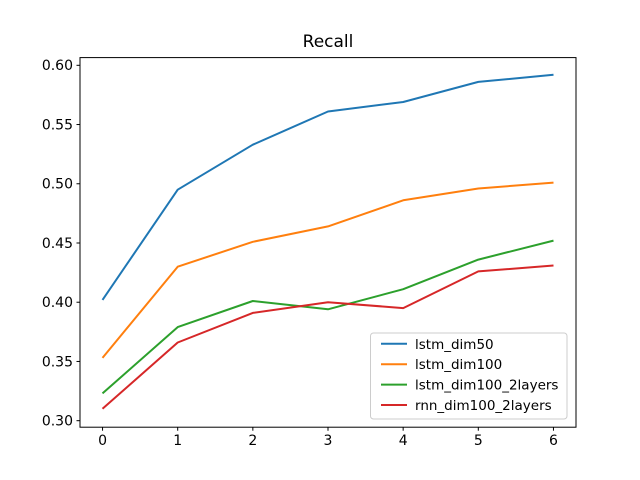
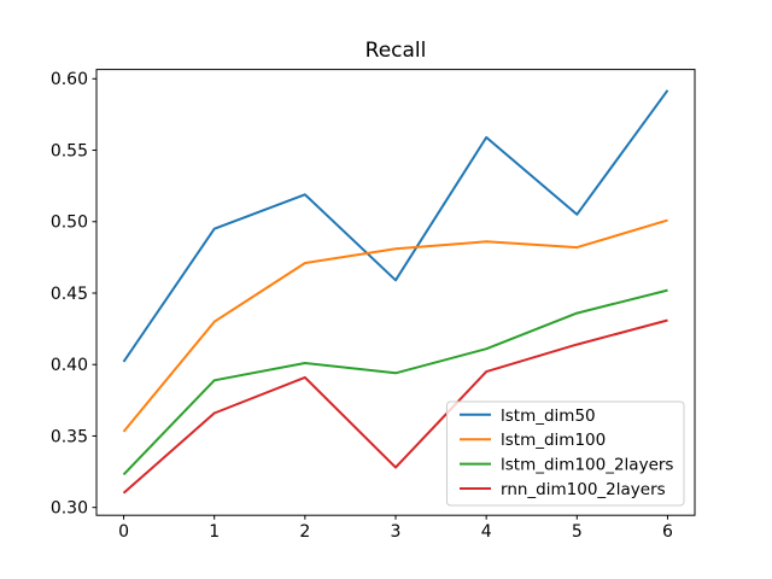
lstm_dim100_2layers/1: 0.379 -> 0.389
lstm_dim50/2: 0.533 -> 0.519
lstm_dim100/2: 0.451 -> 0.471
lstm_dim50/3: 0.561 -> 0.459
lstm_dim100/3: 0.464 -> 0.481
rnn_dim100_2layers/3: 0.400 -> 0.328
lstm_dim50/4: 0.569 -> 0.559
lstm_dim50/5: 0.586 -> 0.505
lstm_dim100/5: 0.496 -> 0.482
rnn_dim100_2layers/5: 0.426 -> 0.414
